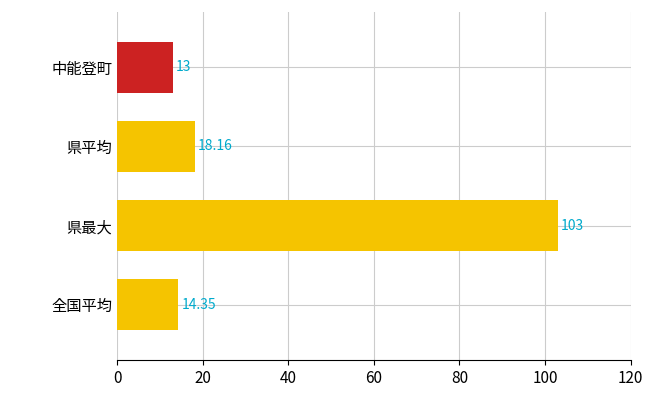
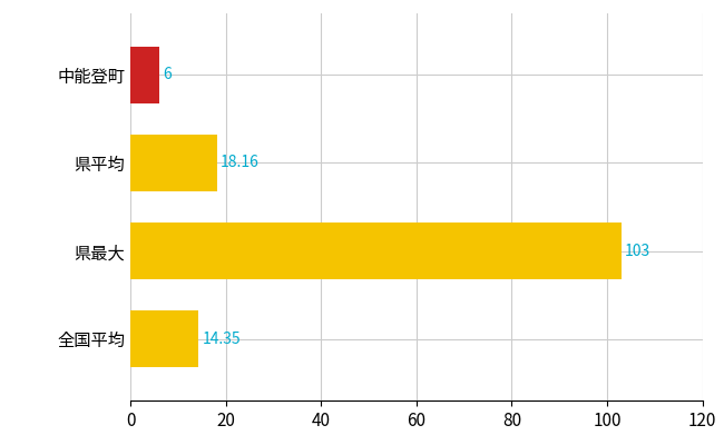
中能登町: 13 -> 6
